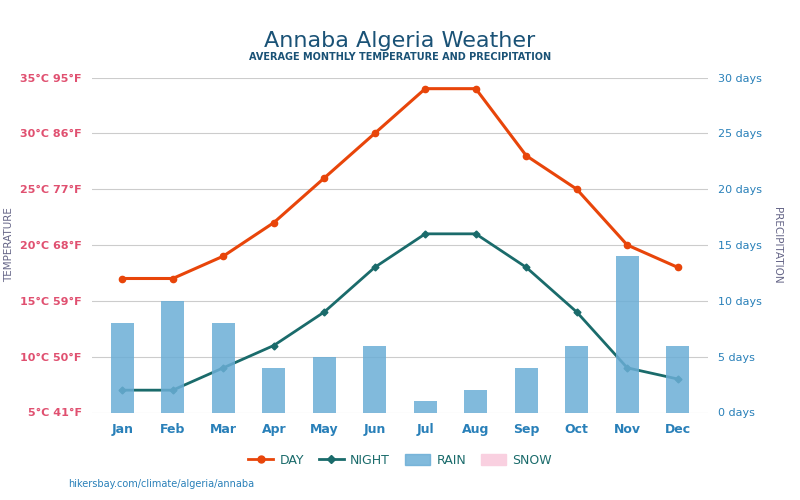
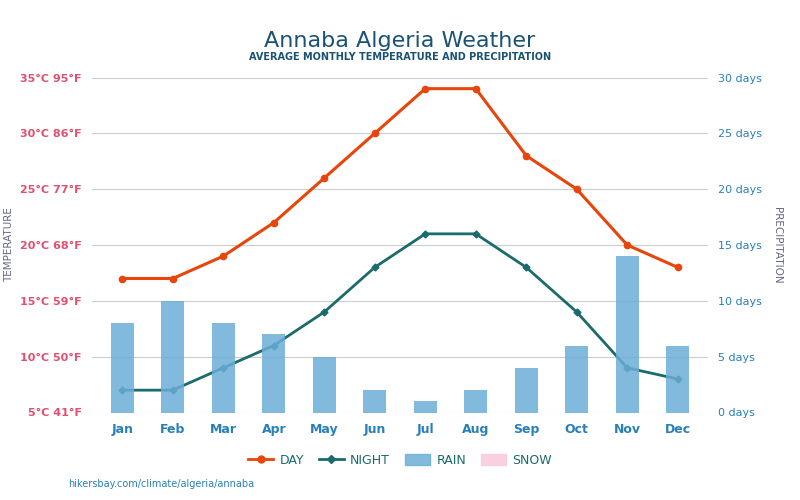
RAIN/Apr: 4 days -> 7 days
RAIN/Jun: 6 days -> 2 days
